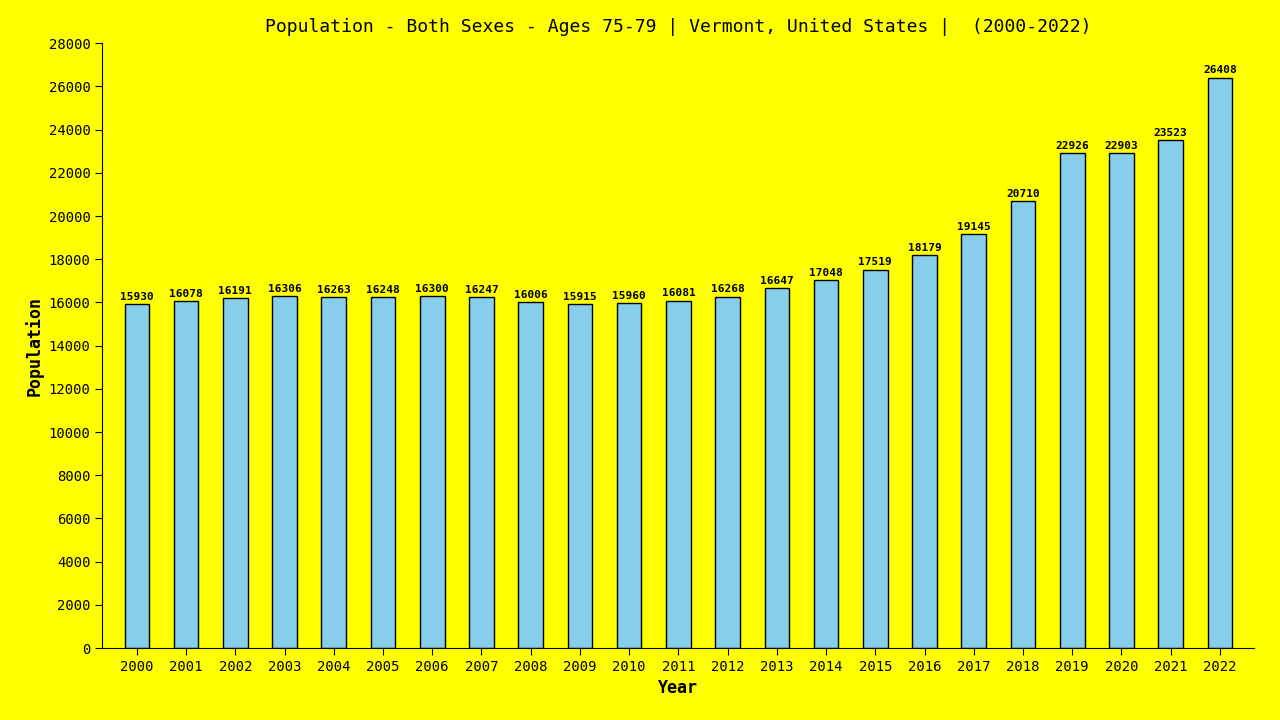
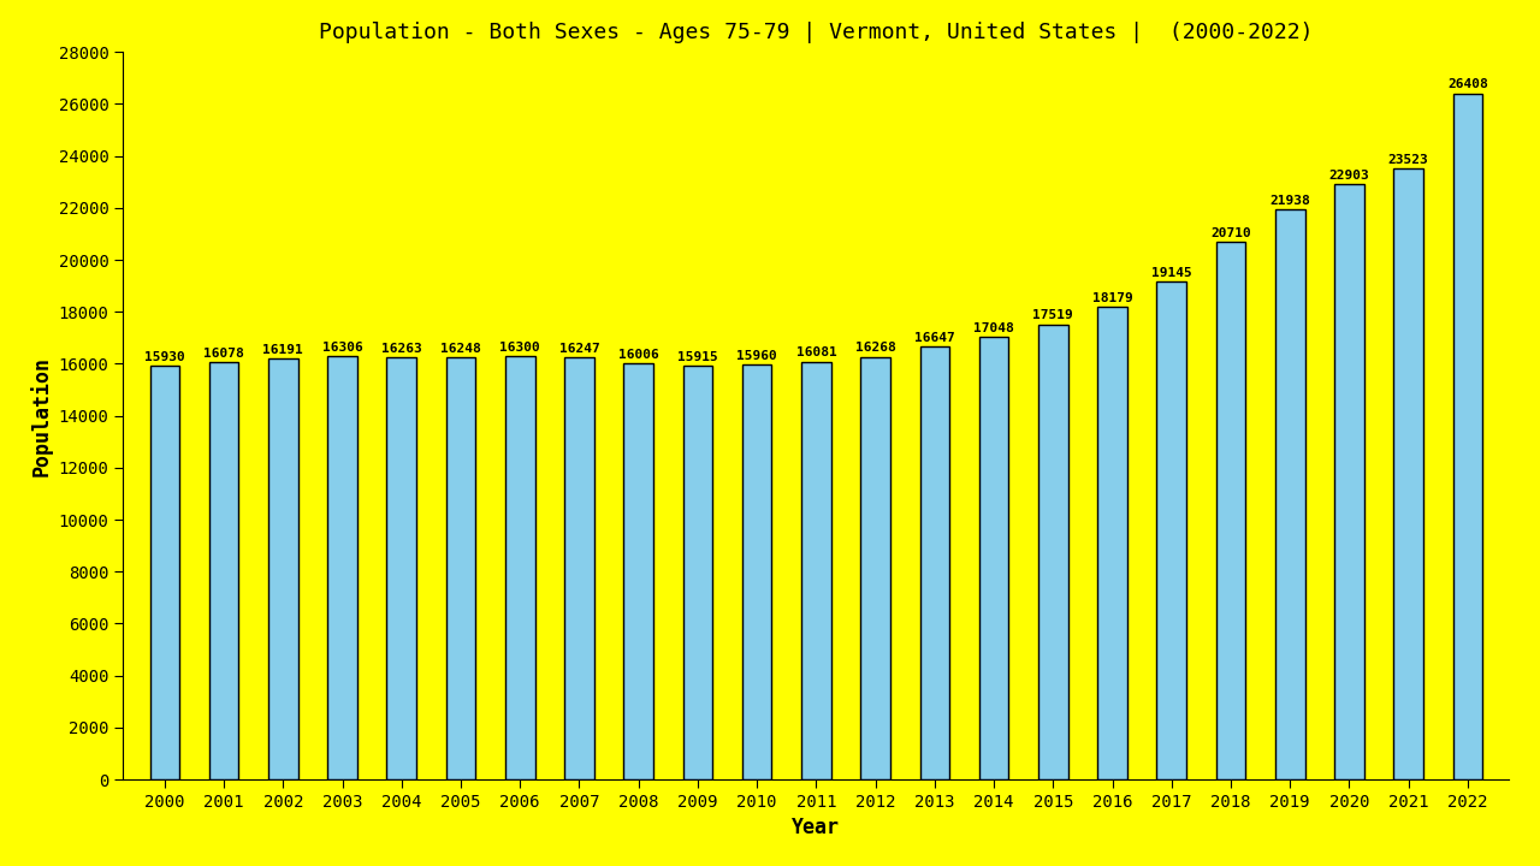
2019: 22926 -> 21938
